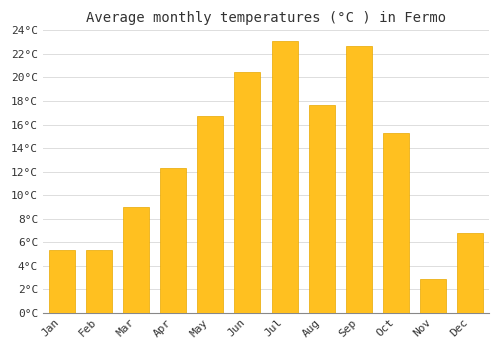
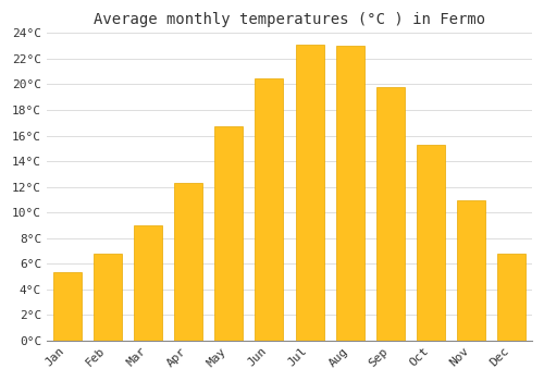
Feb: 5.3°C -> 6.8°C
Aug: 17.7°C -> 23.0°C
Sep: 22.7°C -> 19.8°C
Nov: 2.9°C -> 10.9°C
